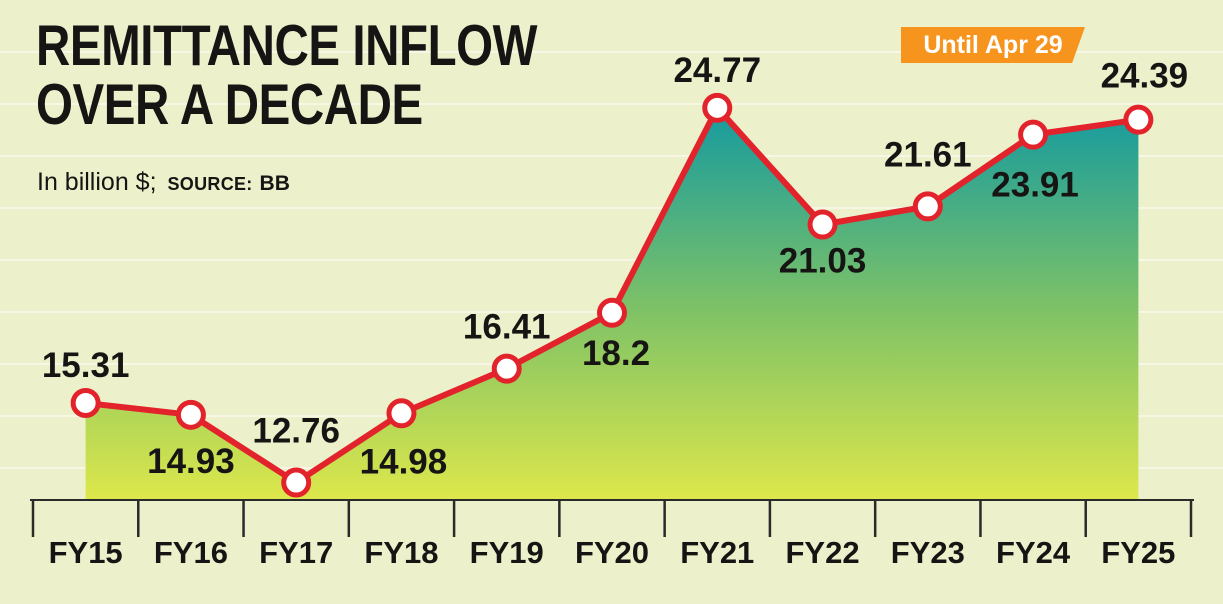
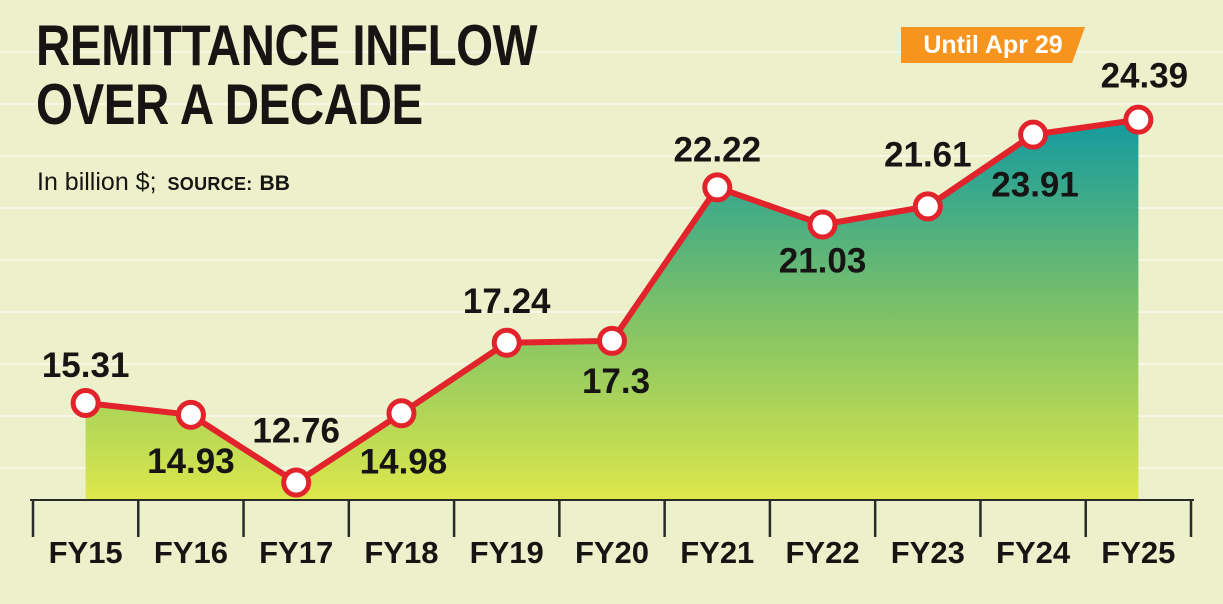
FY19: 16.41 -> 17.24
FY20: 18.2 -> 17.3
FY21: 24.77 -> 22.22
